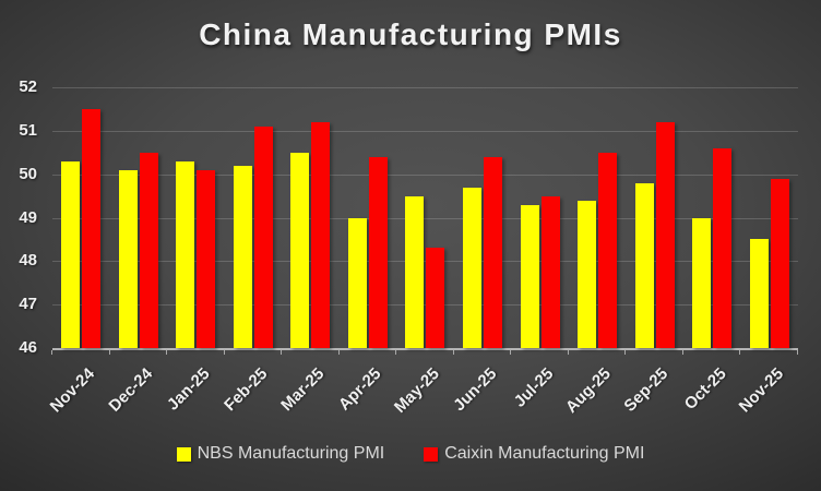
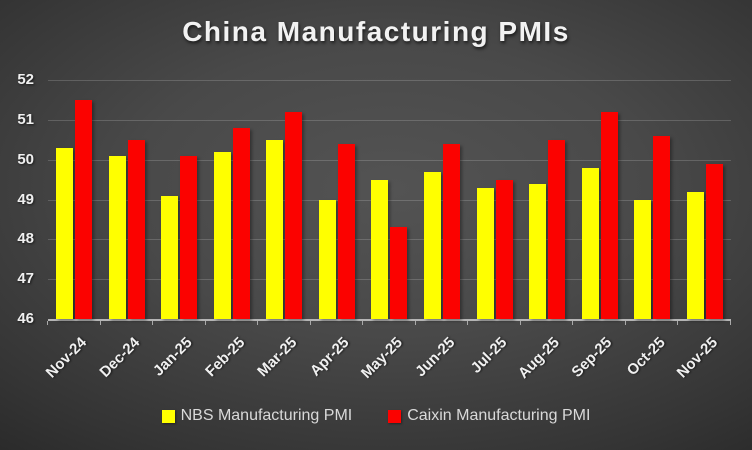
NBS Manufacturing PMI/Jan-25: 50.3 -> 49.1
Caixin Manufacturing PMI/Feb-25: 51.1 -> 50.8
NBS Manufacturing PMI/Nov-25: 48.5 -> 49.2
